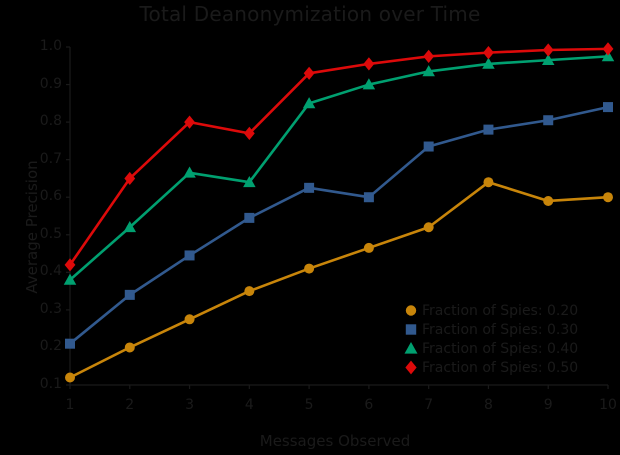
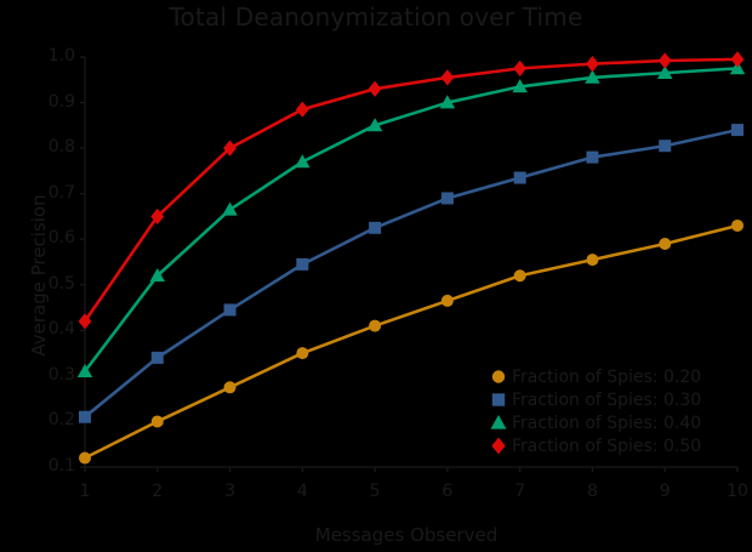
Fraction of Spies: 0.40/1: 0.38 -> 0.31
Fraction of Spies: 0.40/4: 0.64 -> 0.77
Fraction of Spies: 0.50/4: 0.77 -> 0.89
Fraction of Spies: 0.30/6: 0.60 -> 0.69
Fraction of Spies: 0.20/8: 0.64 -> 0.56
Fraction of Spies: 0.20/10: 0.60 -> 0.63
